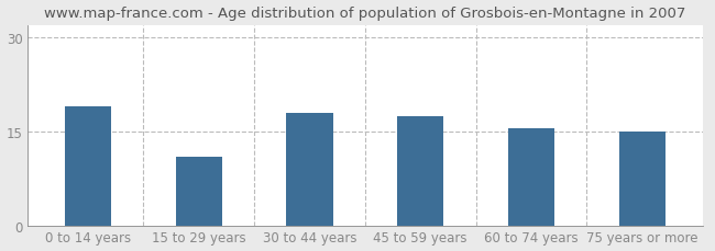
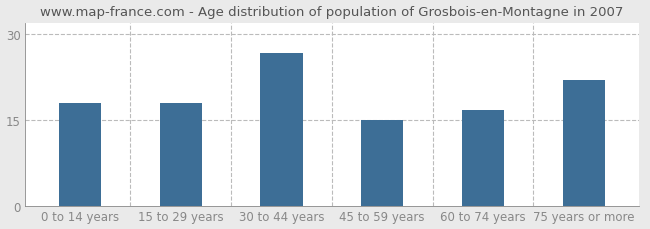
0 to 14 years: 19.0 -> 18.0
15 to 29 years: 11.0 -> 18.0
30 to 44 years: 18.0 -> 26.8
45 to 59 years: 17.5 -> 15.0
60 to 74 years: 15.5 -> 16.8
75 years or more: 15.0 -> 22.0
